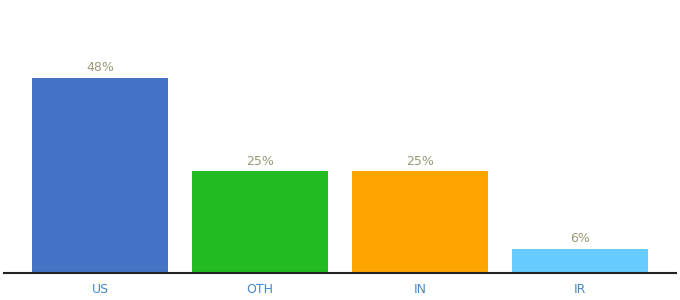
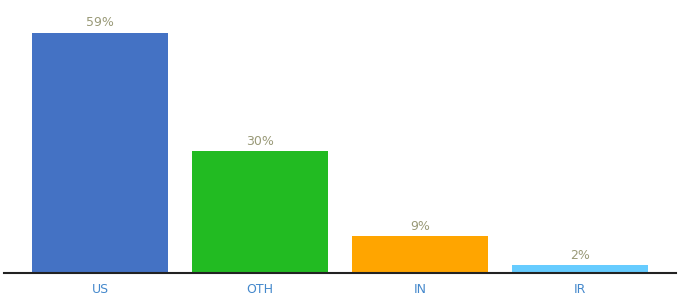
US: 48% -> 59%
OTH: 25% -> 30%
IN: 25% -> 9%
IR: 6% -> 2%
